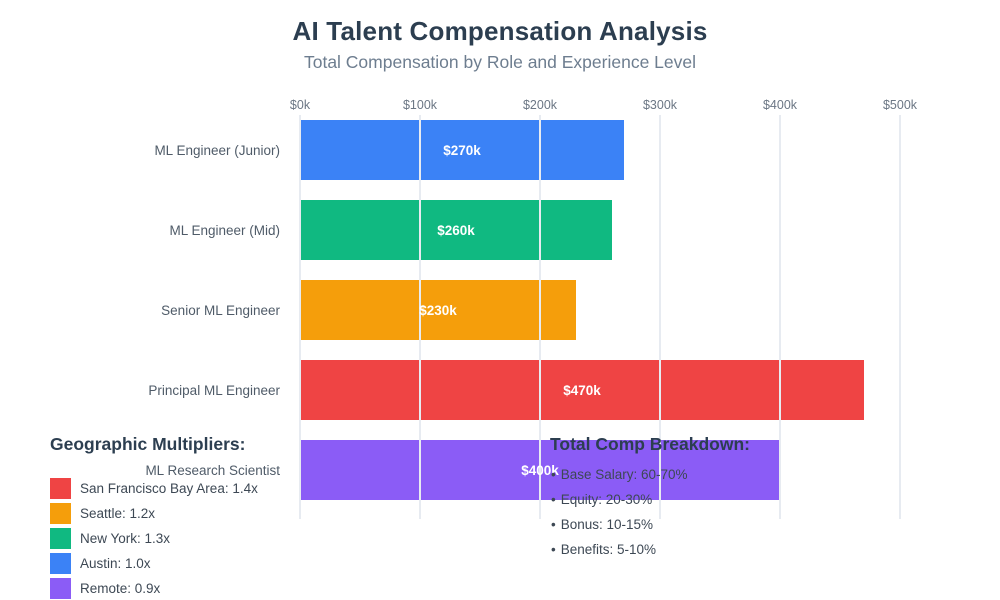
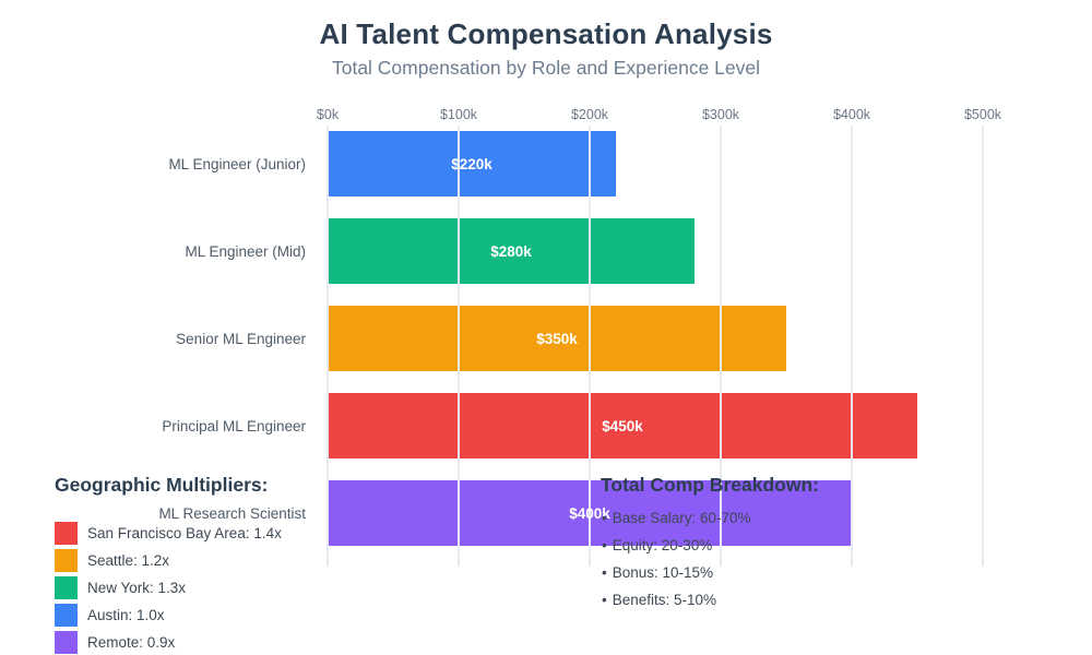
ML Engineer (Junior): $270k -> $220k
ML Engineer (Mid): $260k -> $280k
Senior ML Engineer: $230k -> $350k
Principal ML Engineer: $470k -> $450k
